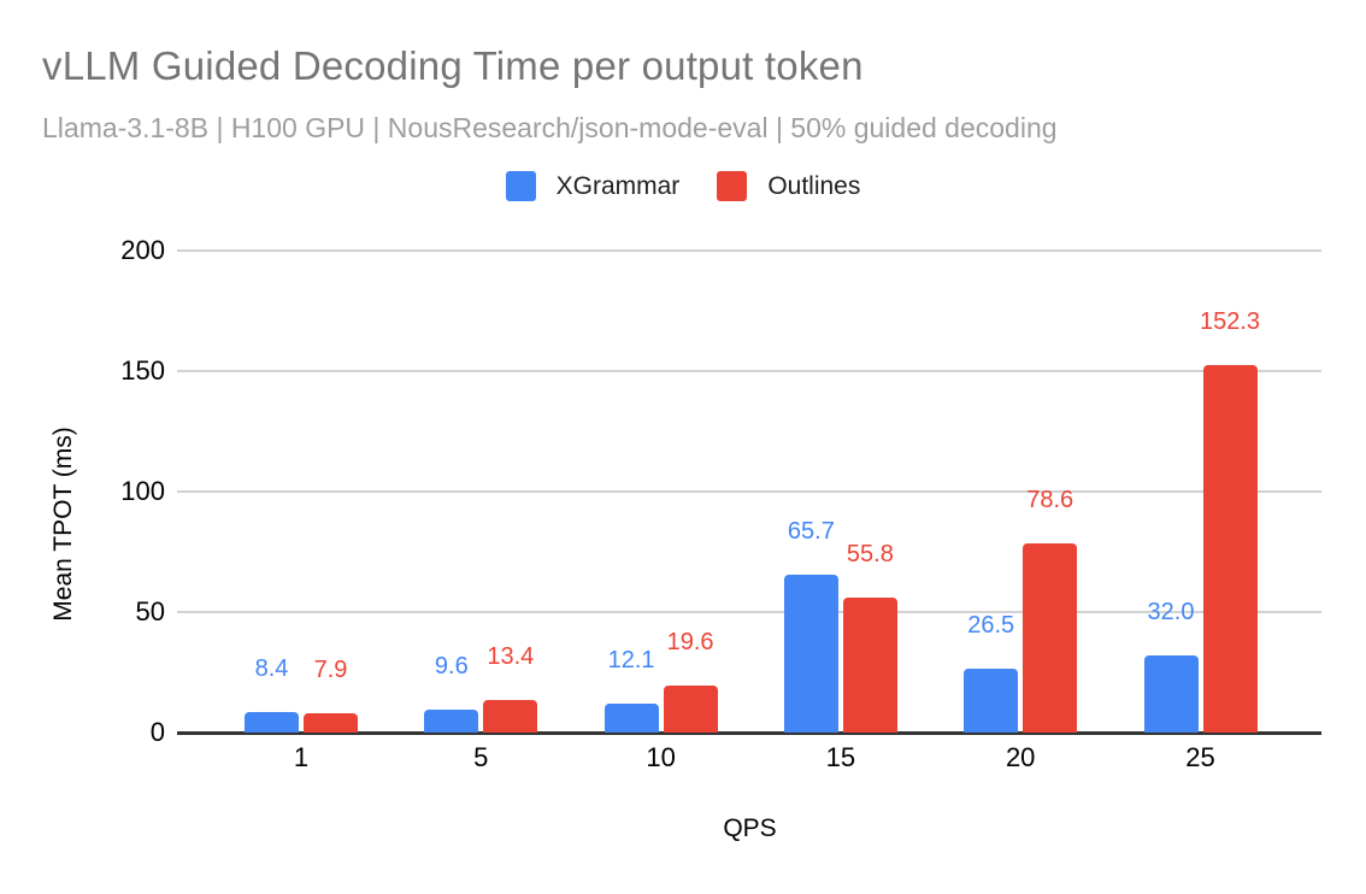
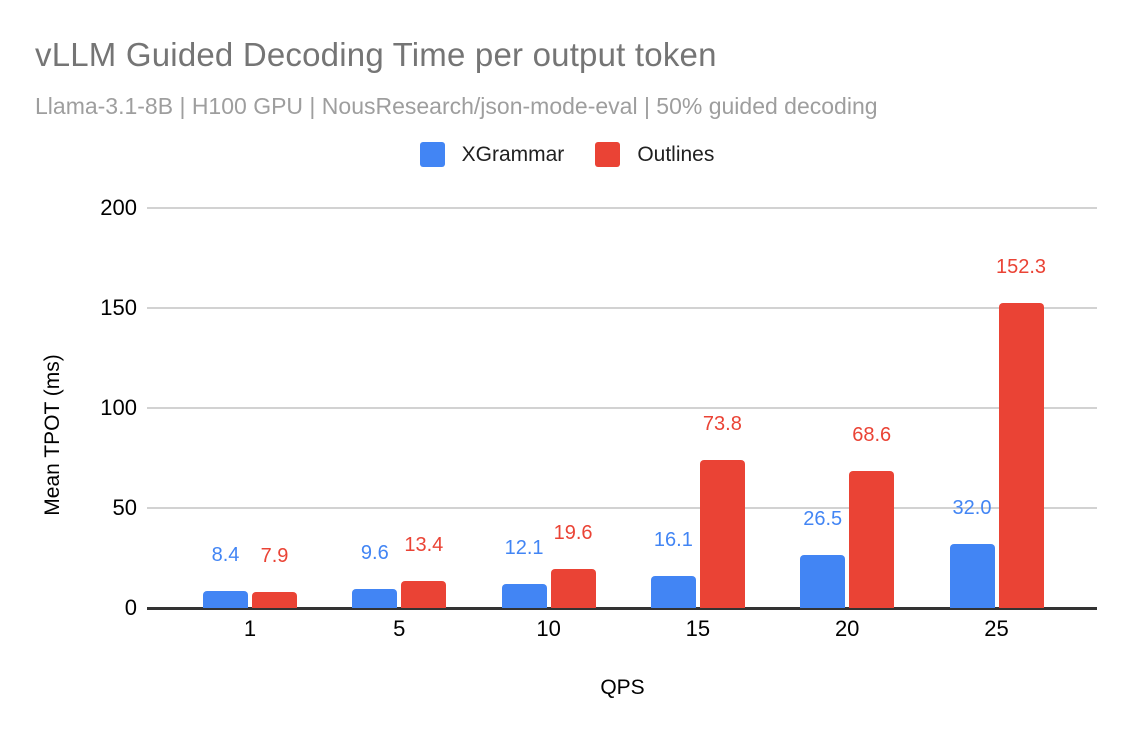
XGrammar/15: 65.7 -> 16.1
Outlines/15: 55.8 -> 73.8
Outlines/20: 78.6 -> 68.6
